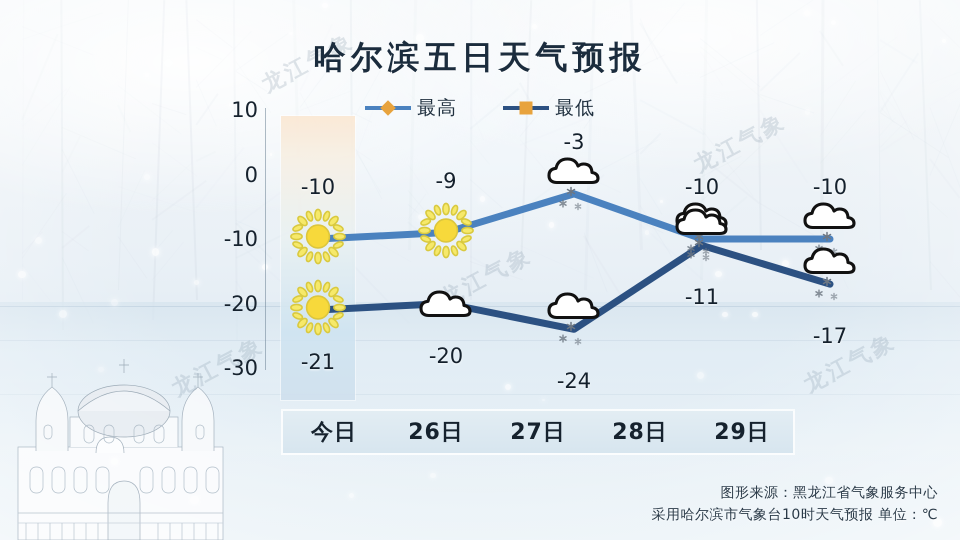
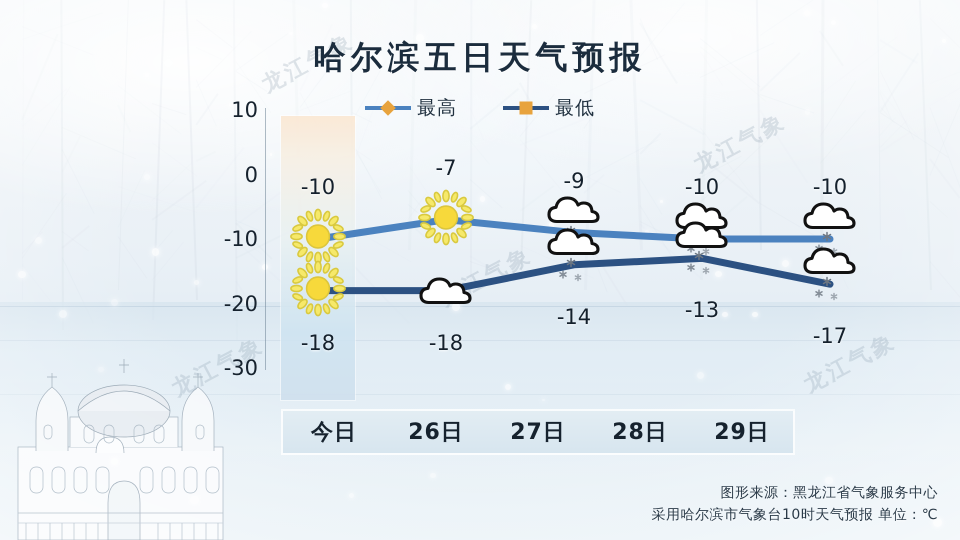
最低/今日: -21 -> -18
最高/26日: -9 -> -7
最低/26日: -20 -> -18
最高/27日: -3 -> -9
最低/27日: -24 -> -14
最低/28日: -11 -> -13
